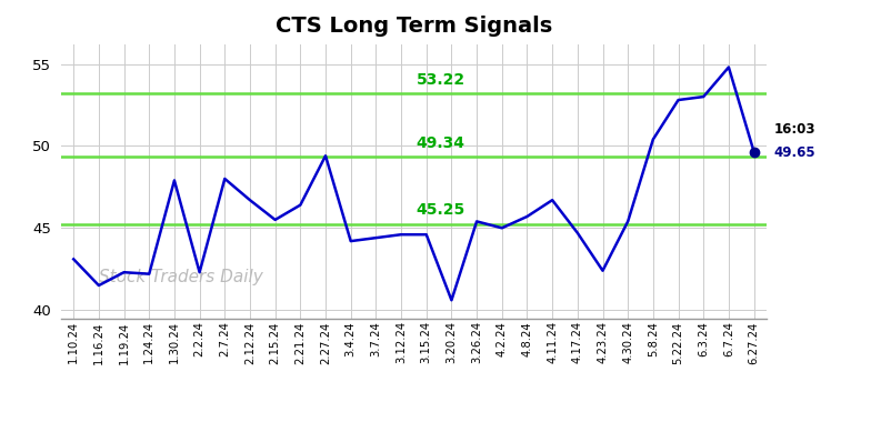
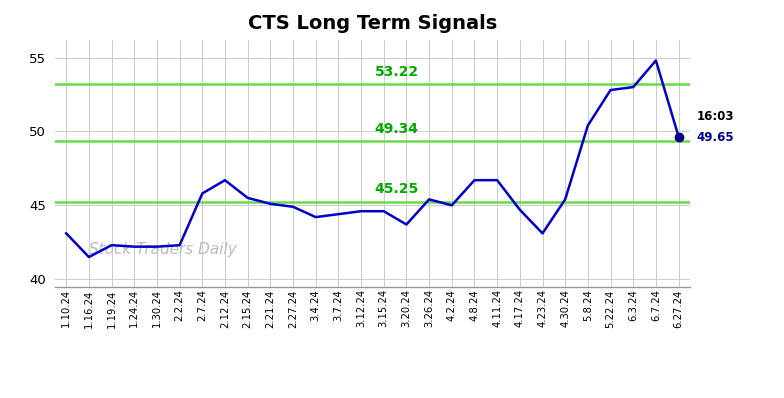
1.30.24: 47.9 -> 42.2
2.7.24: 48.0 -> 45.8
2.21.24: 46.4 -> 45.1
2.27.24: 49.4 -> 44.9
3.20.24: 40.6 -> 43.7
4.8.24: 45.7 -> 46.7
4.23.24: 42.4 -> 43.1
